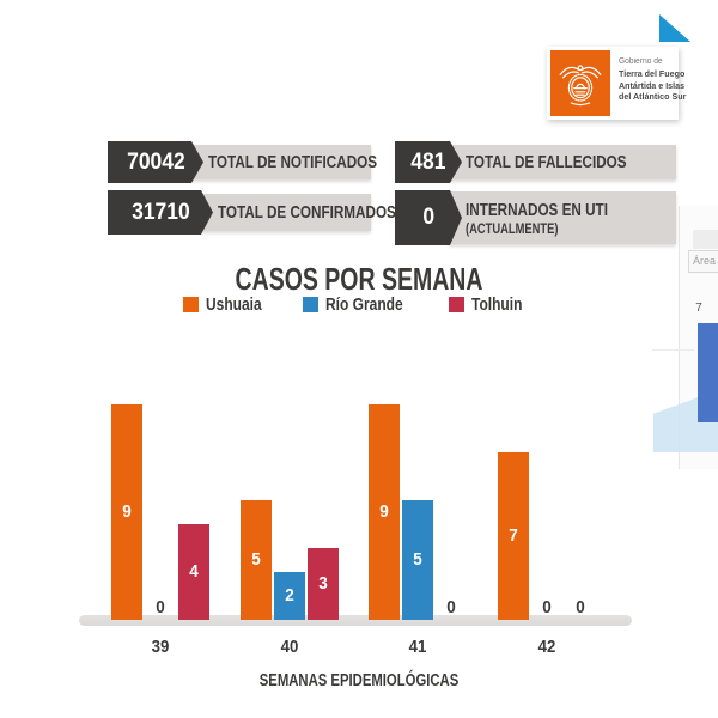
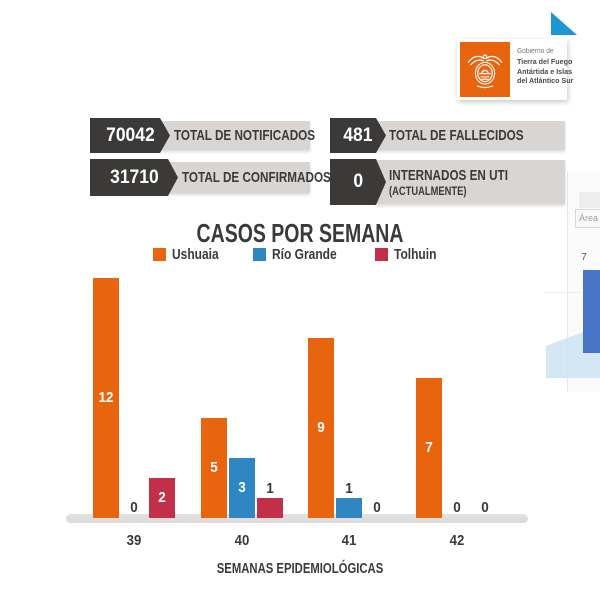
Ushuaia/39: 9 -> 12
Tolhuin/39: 4 -> 2
Río Grande/40: 2 -> 3
Tolhuin/40: 3 -> 1
Río Grande/41: 5 -> 1
